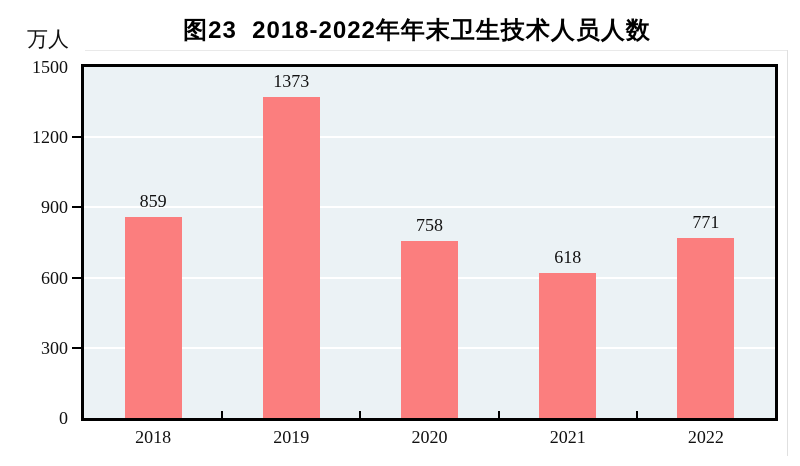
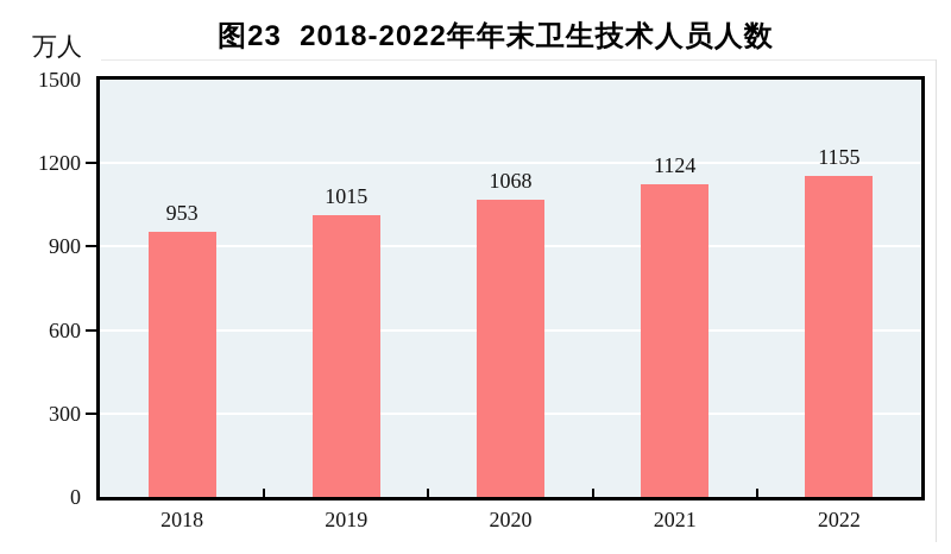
2018: 859 -> 953
2019: 1373 -> 1015
2020: 758 -> 1068
2021: 618 -> 1124
2022: 771 -> 1155
